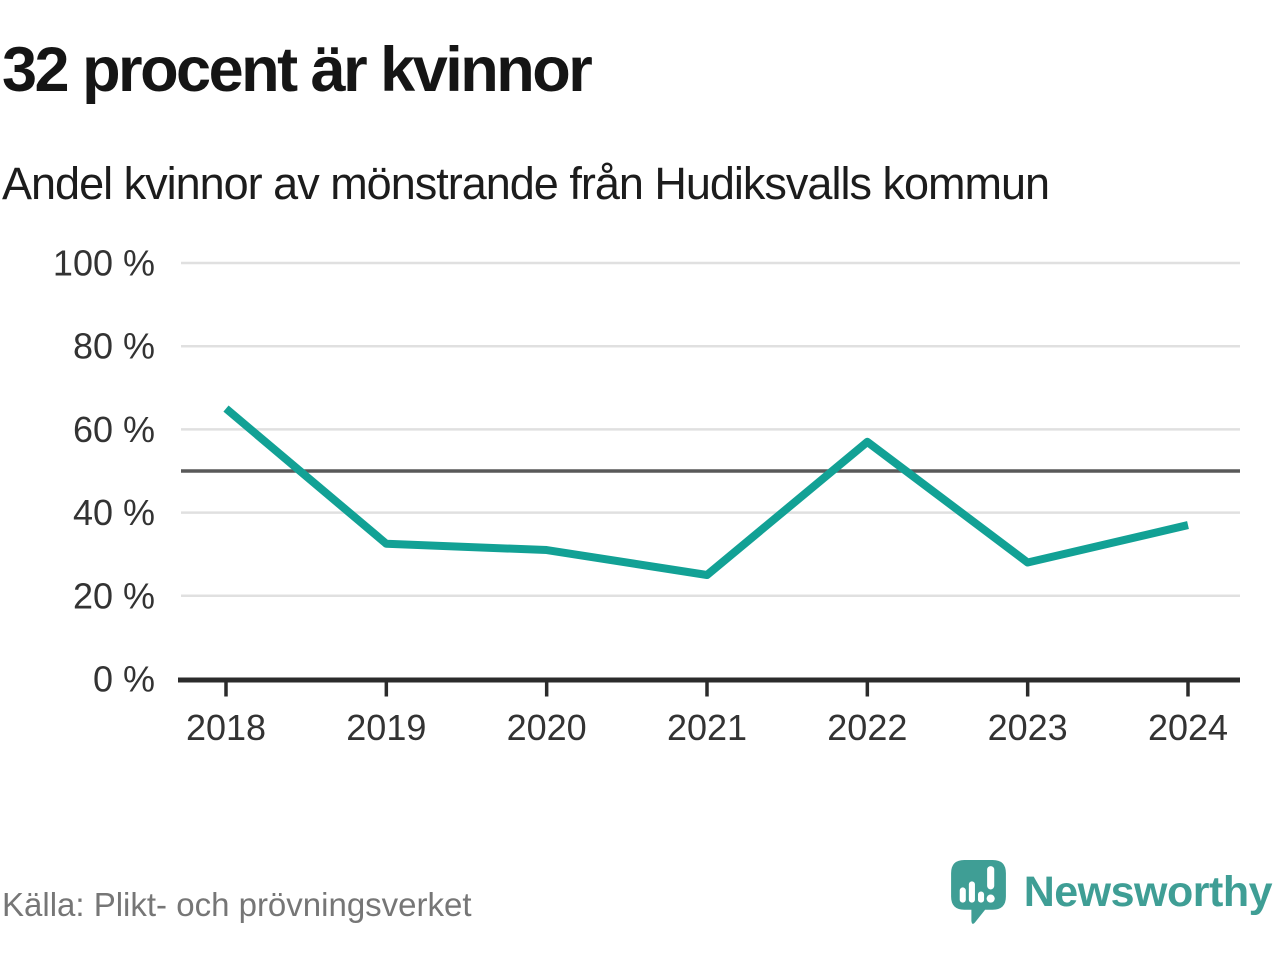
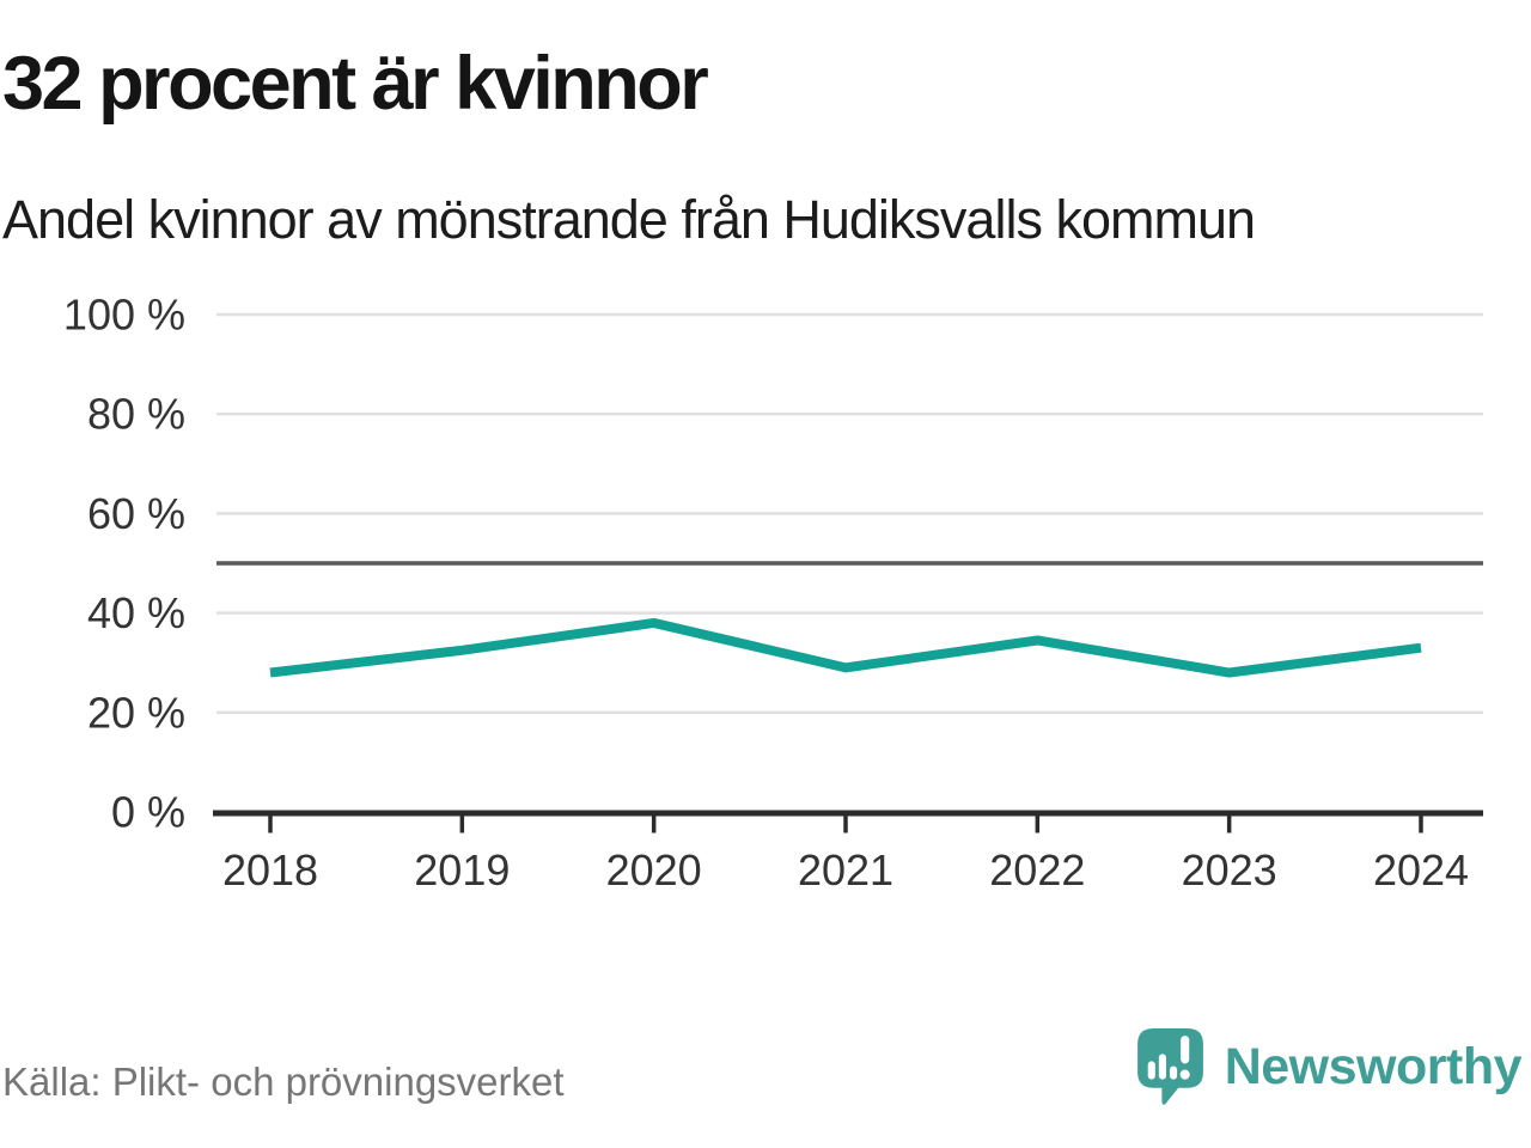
2018: 65% -> 28%
2020: 31% -> 38%
2021: 25% -> 29%
2022: 57% -> 34%
2024: 37% -> 33%
